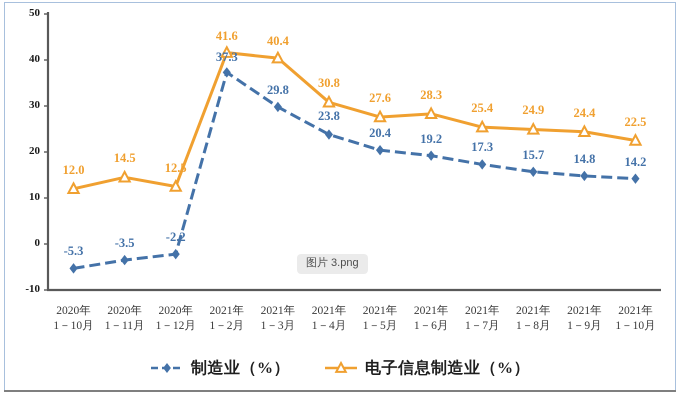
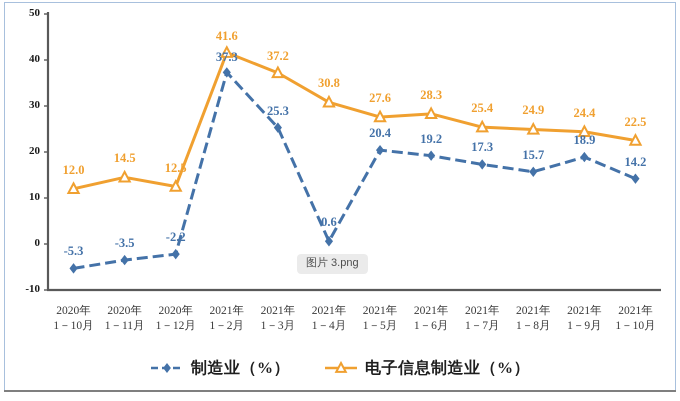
制造业（%）/2021年1－3月: 29.8 -> 25.3
电子信息制造业（%）/2021年1－3月: 40.4 -> 37.2
制造业（%）/2021年1－4月: 23.8 -> 0.6
制造业（%）/2021年1－9月: 14.8 -> 18.9
